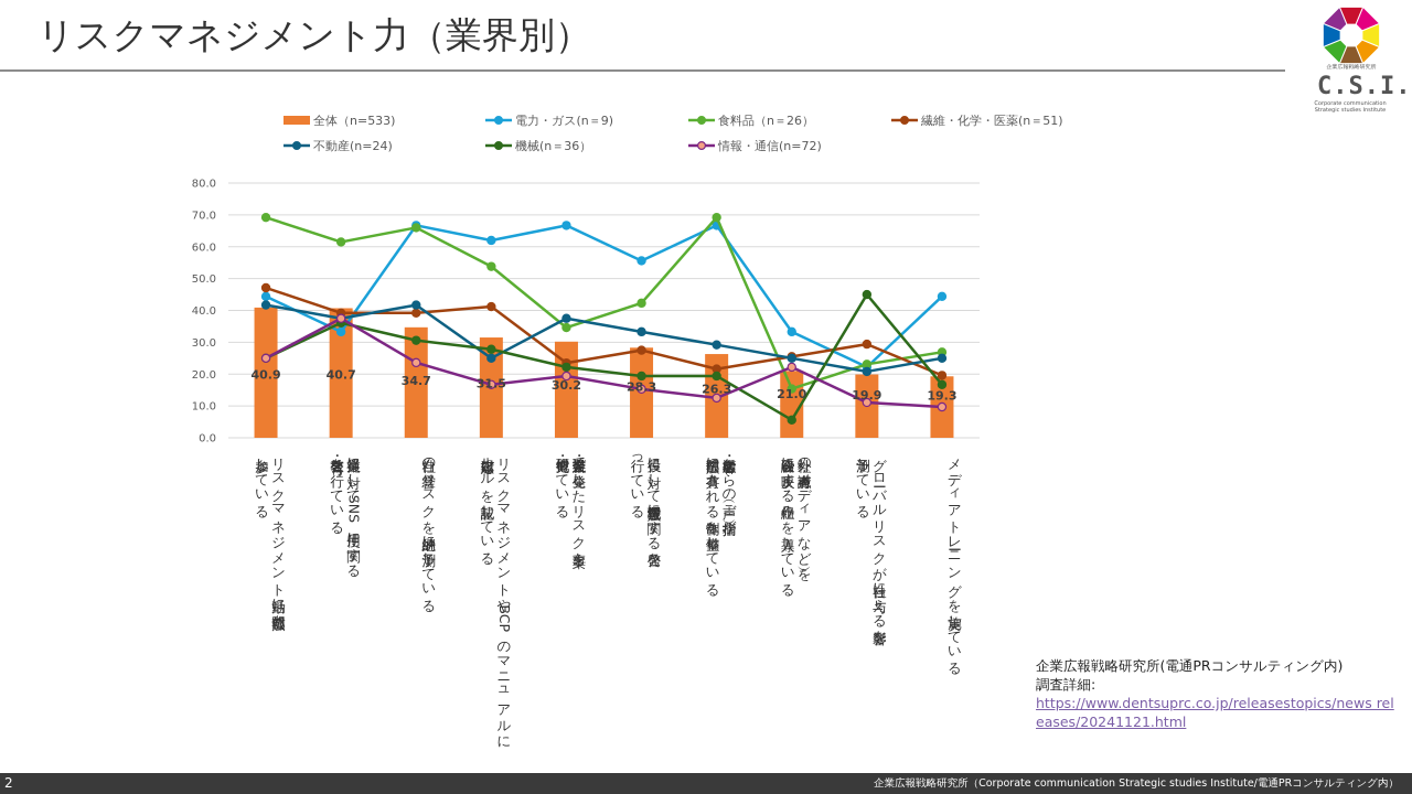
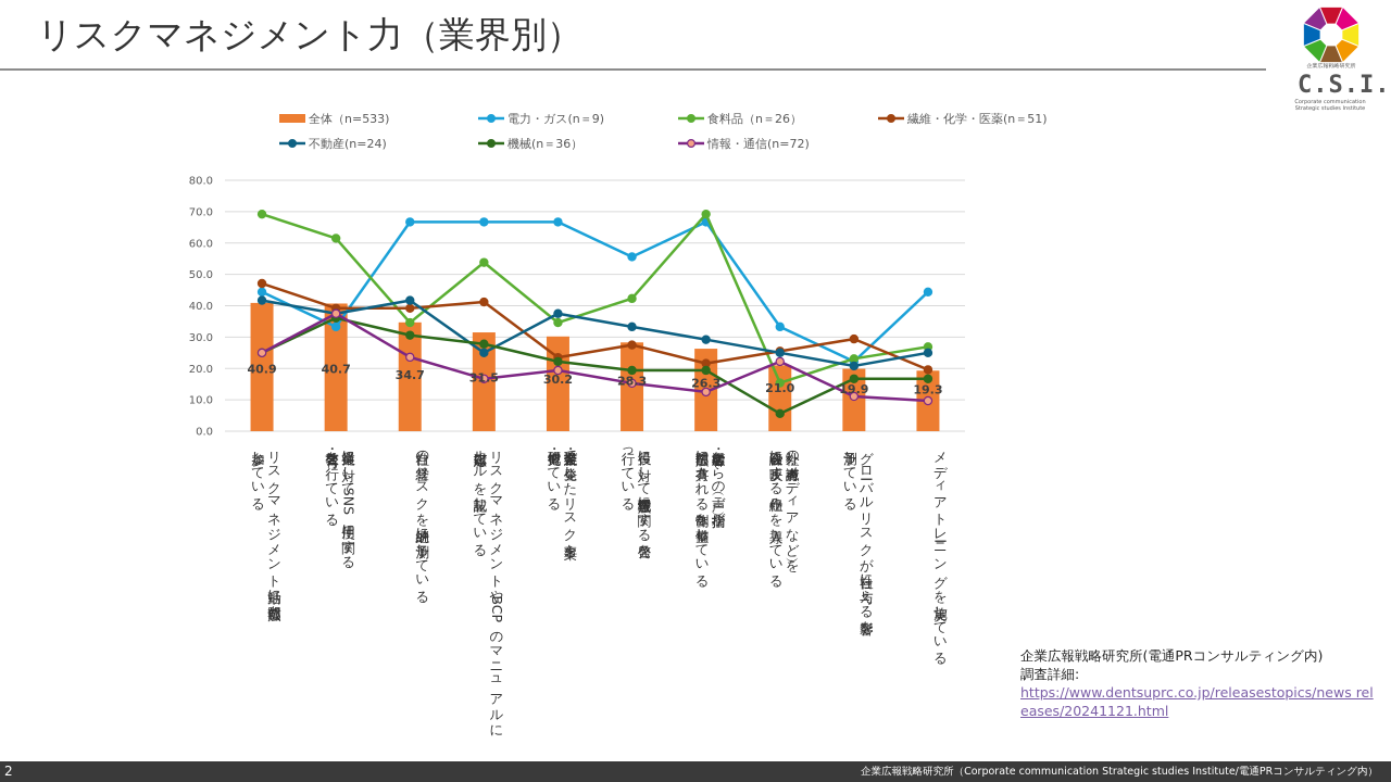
食料品（n＝26）/自社の経営リスクを継続的に予測している: 66 -> 35
電力・ガス(n＝9)/リスクマネジメントやBCPのマニュアルに 広報対応ルールを記載している: 62 -> 67
機械(n＝36）/グローバルリスクが自社に与える影響を 予測している: 45 -> 17
